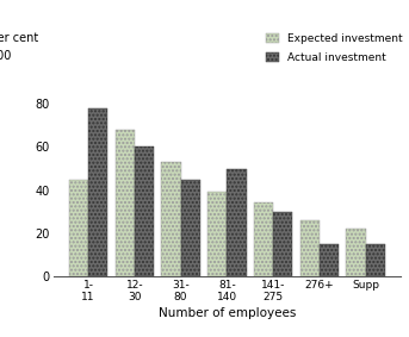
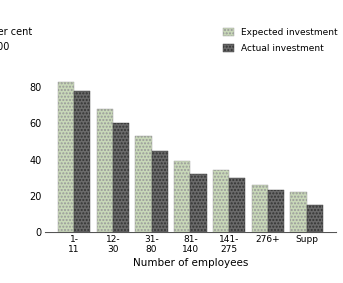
Expected investment/1- 11: 45 -> 83
Actual investment/81- 140: 50 -> 32
Actual investment/276+: 15 -> 23
